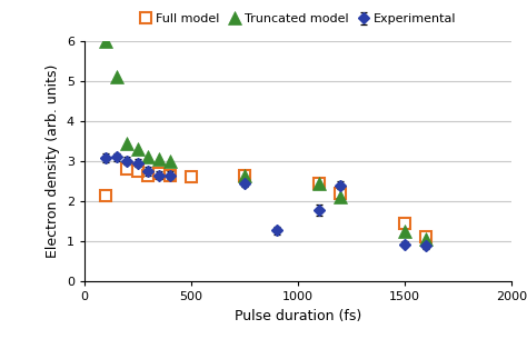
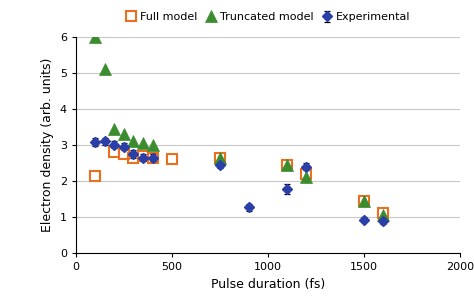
Truncated model/1500: 1.25 -> 1.45
